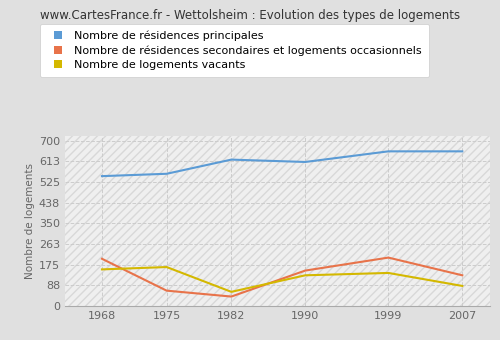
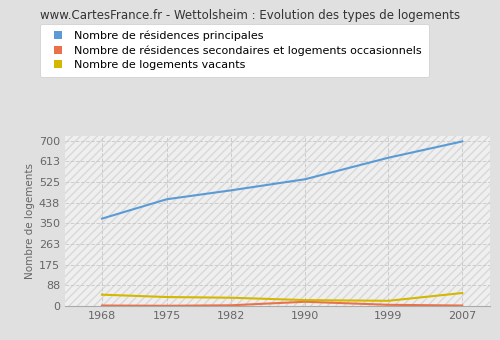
Nombre de résidences principales/1968: 550 -> 370
Nombre de résidences secondaires et logements occasionnels/1968: 200 -> 2
Nombre de logements vacants/1968: 155 -> 48
Nombre de résidences principales/1975: 560 -> 452
Nombre de résidences secondaires et logements occasionnels/1975: 65 -> 1
Nombre de logements vacants/1975: 165 -> 38
Nombre de résidences principales/1982: 620 -> 490
Nombre de résidences secondaires et logements occasionnels/1982: 40 -> 3
Nombre de logements vacants/1982: 60 -> 35
Nombre de résidences principales/1990: 610 -> 537
Nombre de résidences secondaires et logements occasionnels/1990: 150 -> 18
Nombre de logements vacants/1990: 130 -> 25
Nombre de résidences principales/1999: 655 -> 628
Nombre de résidences secondaires et logements occasionnels/1999: 205 -> 5
Nombre de logements vacants/1999: 140 -> 22
Nombre de résidences principales/2007: 655 -> 697
Nombre de résidences secondaires et logements occasionnels/2007: 130 -> 2
Nombre de logements vacants/2007: 85 -> 55
